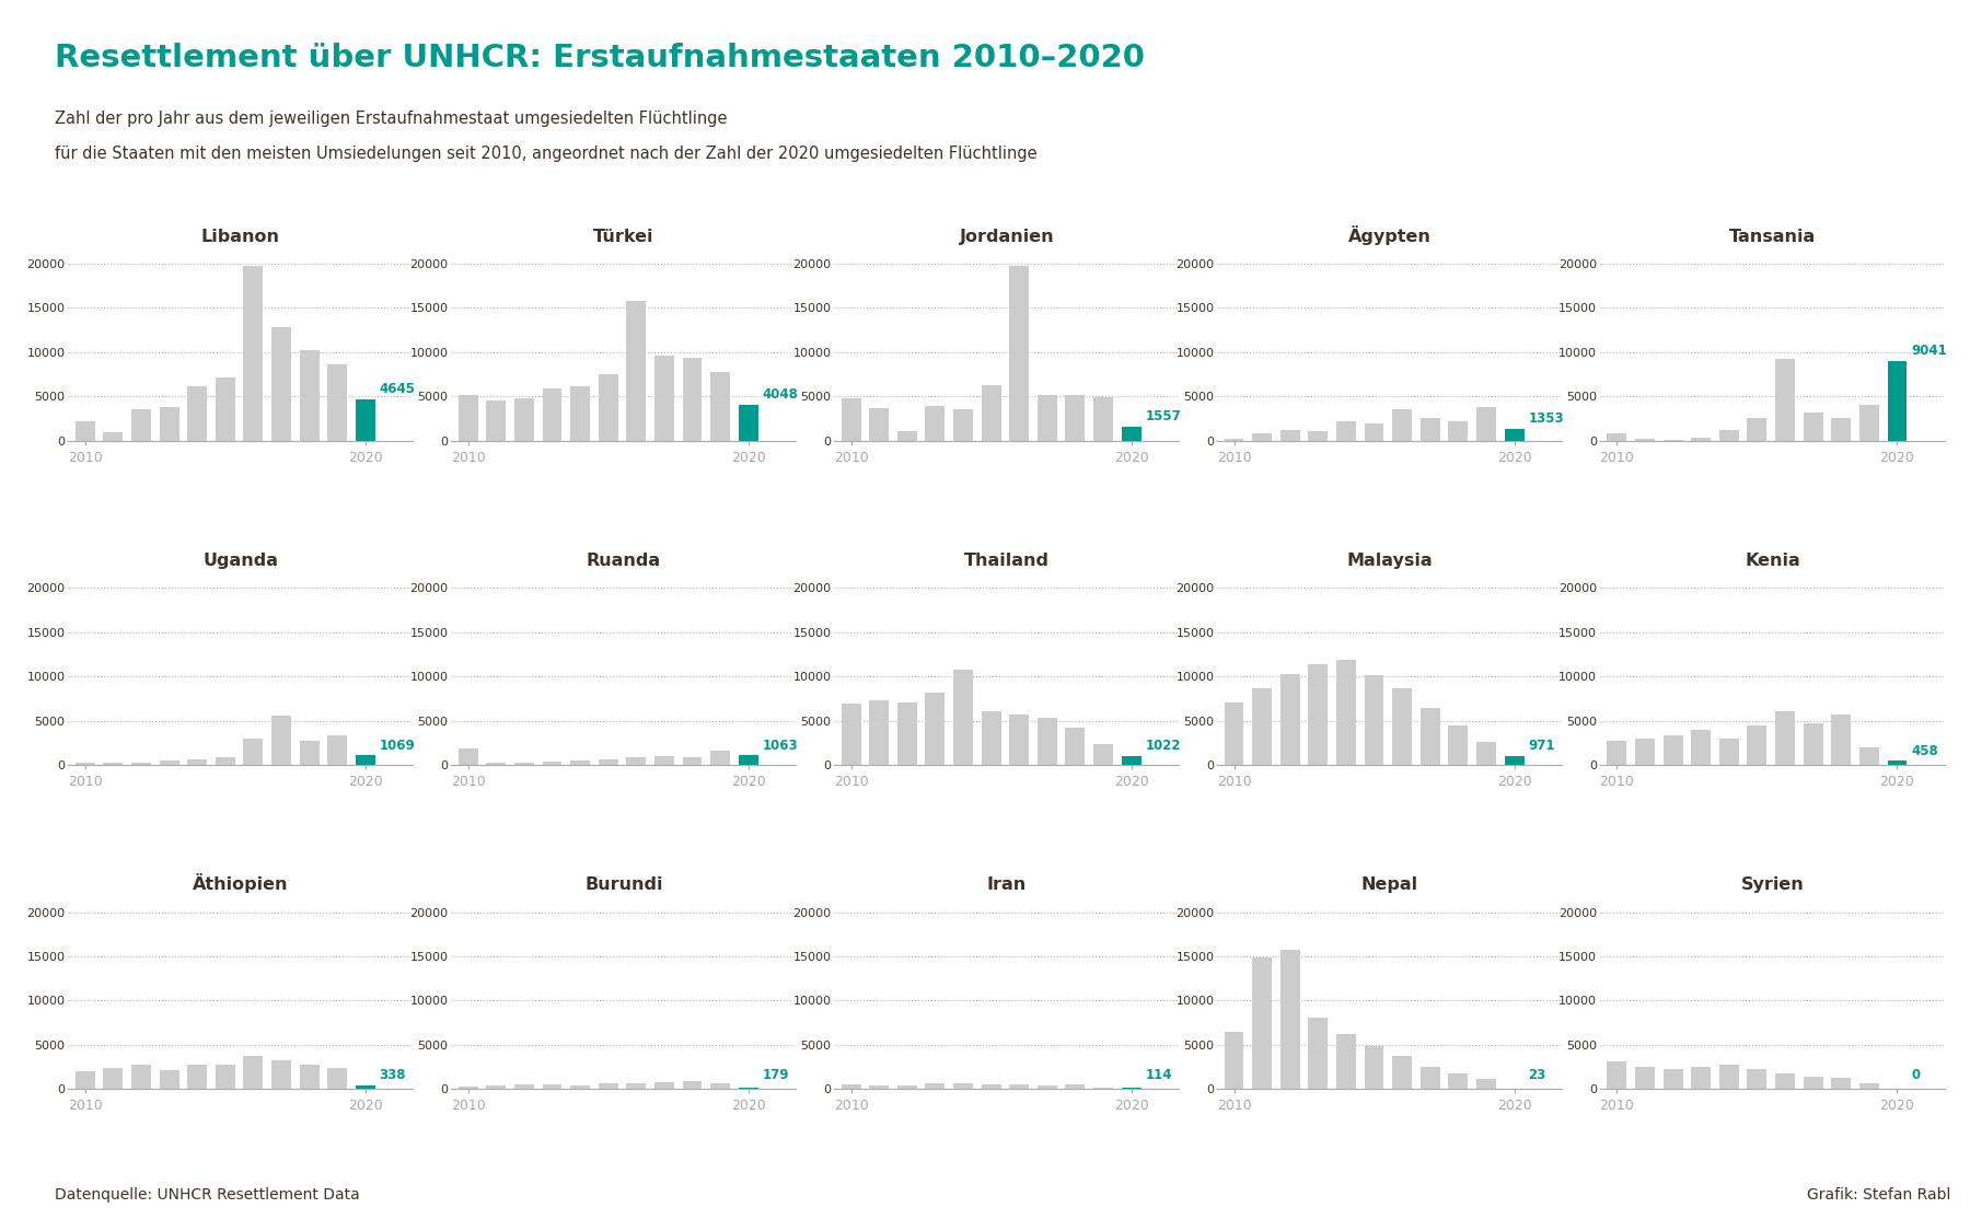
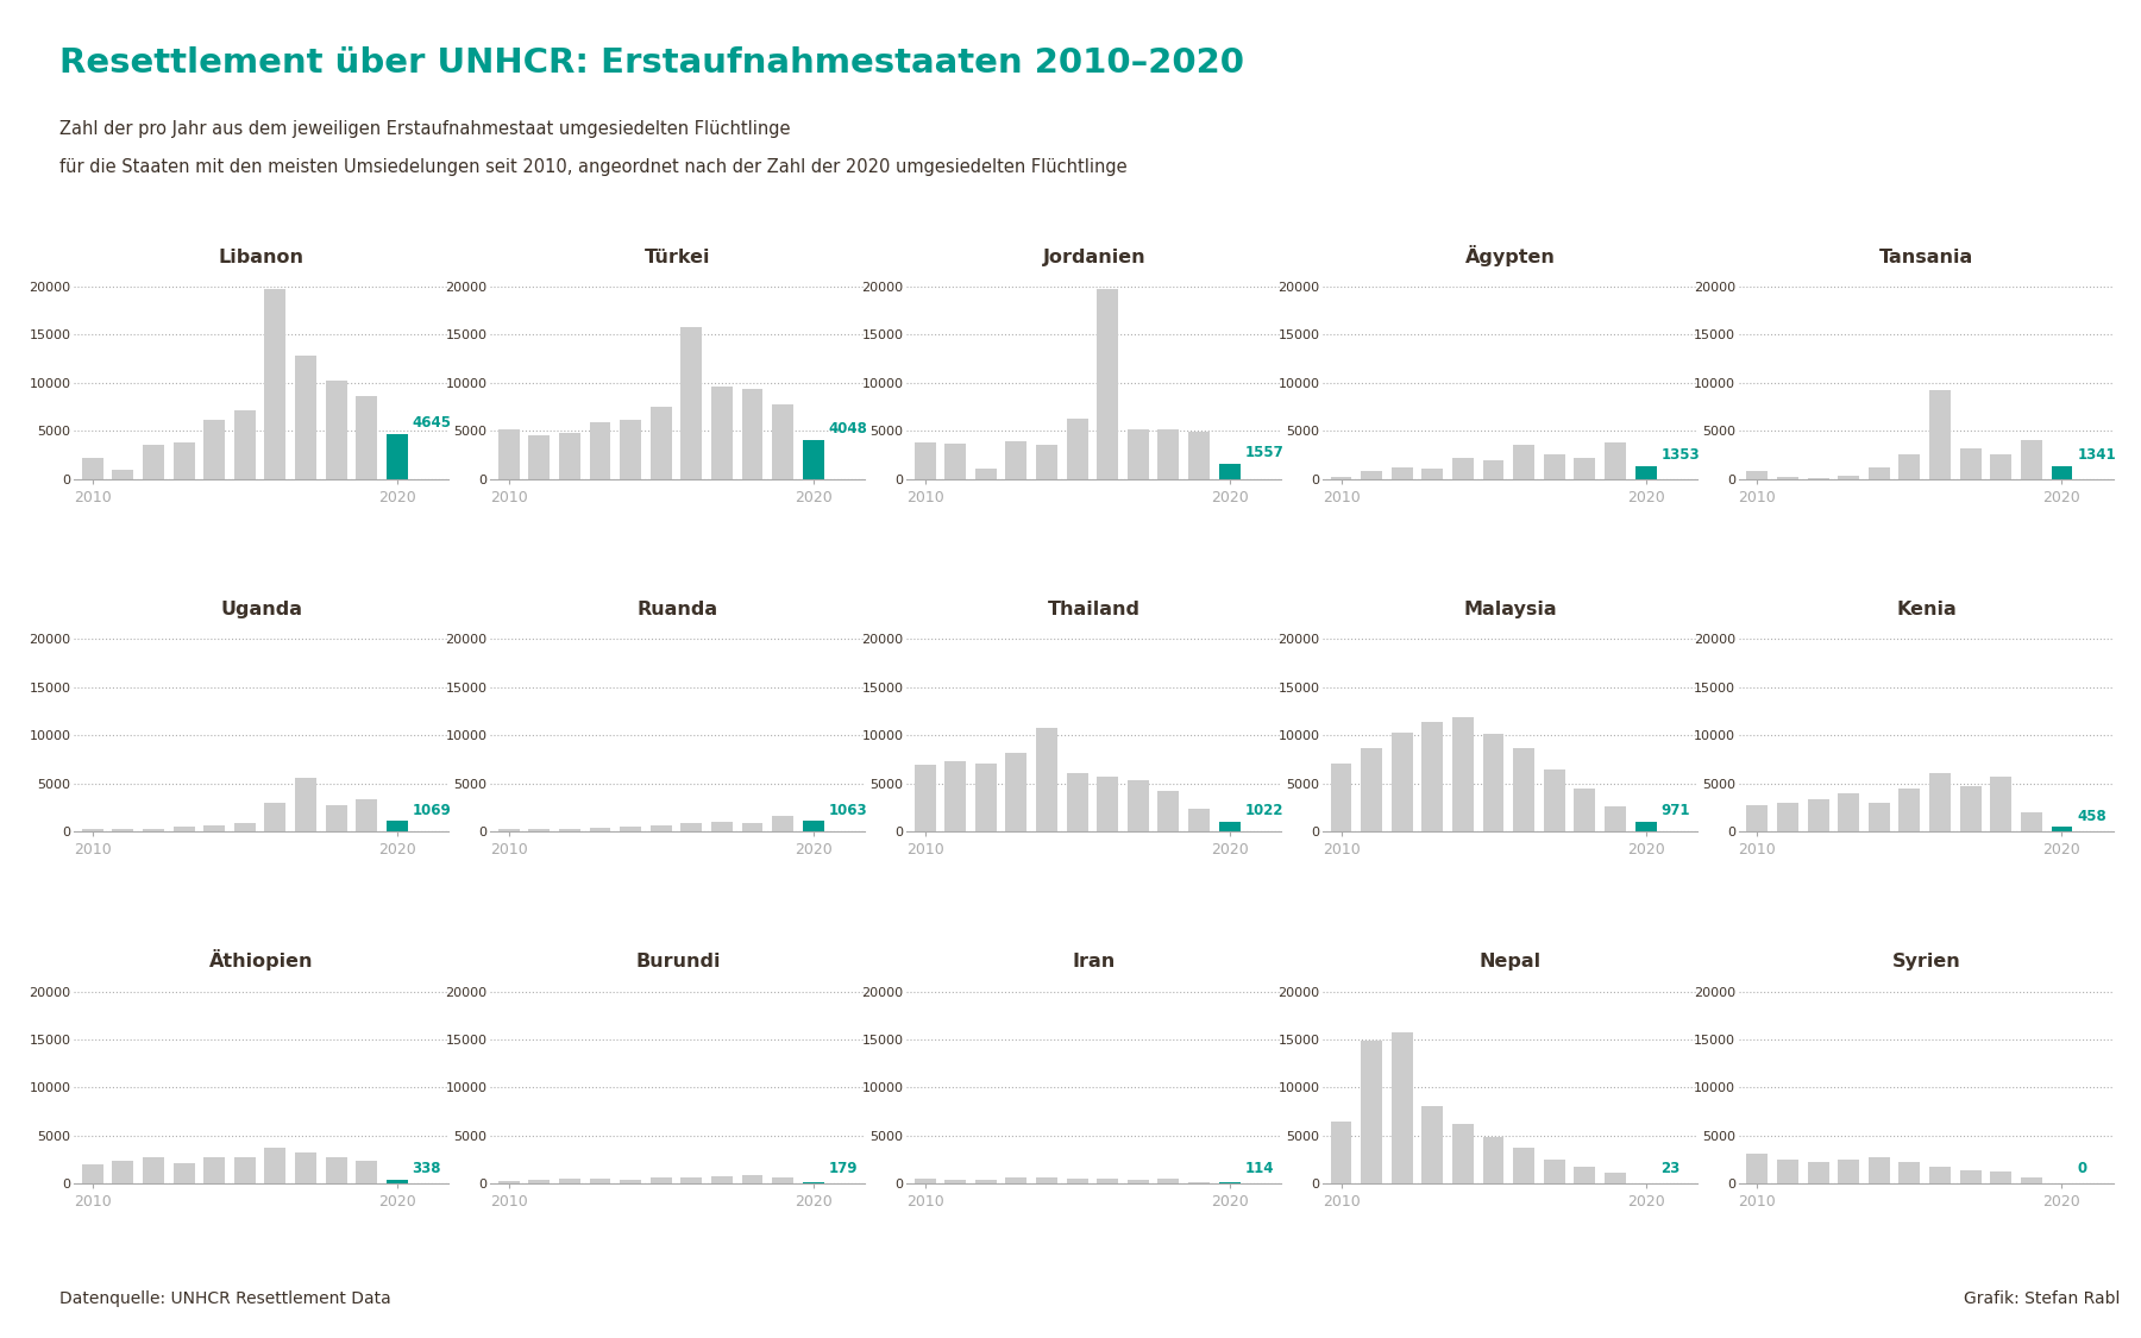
Jordanien/2010: 4800 -> 3800
Tansania/2020: 9041 -> 1341
Ruanda/2010: 1800 -> 200
